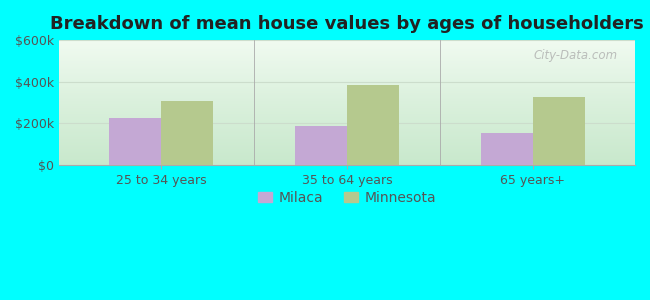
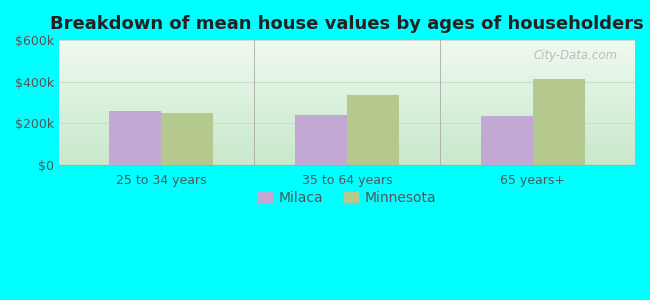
Milaca/25 to 34 years: $225k -> $260k
Minnesota/25 to 34 years: $305k -> $250k
Milaca/35 to 64 years: $185k -> $240k
Minnesota/35 to 64 years: $385k -> $335k
Milaca/65 years+: $155k -> $235k
Minnesota/65 years+: $325k -> $415k
